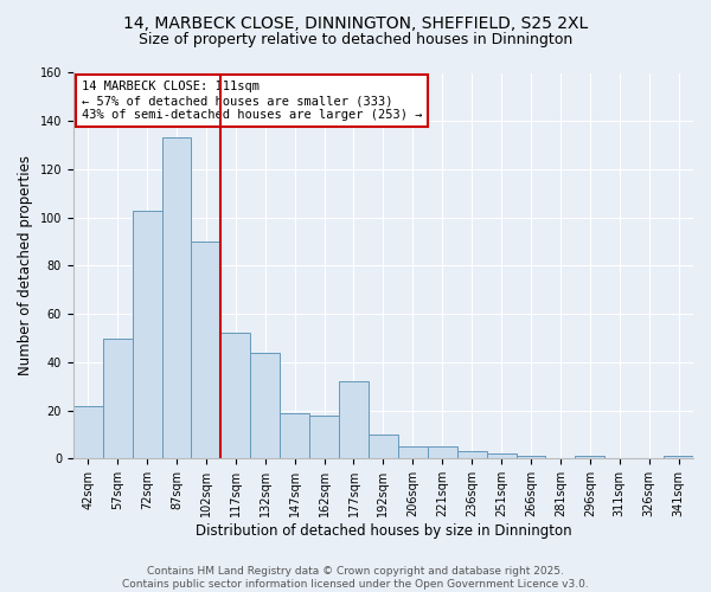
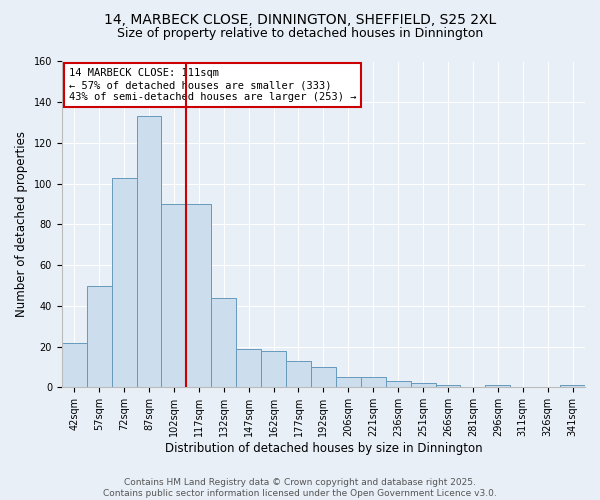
117sqm: 52 -> 90
177sqm: 32 -> 13
